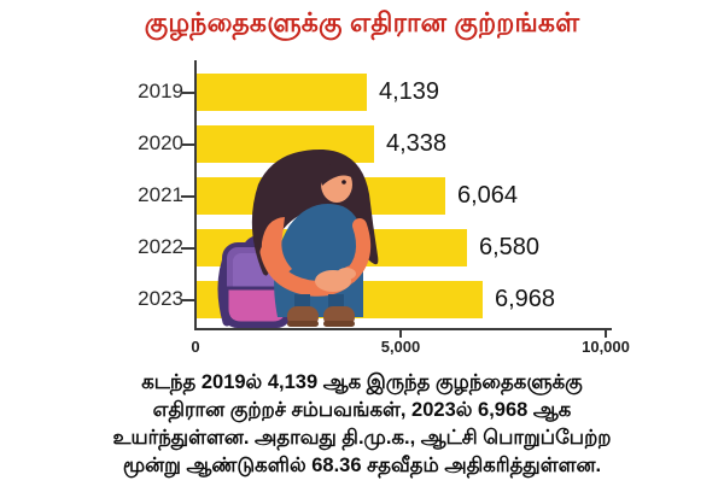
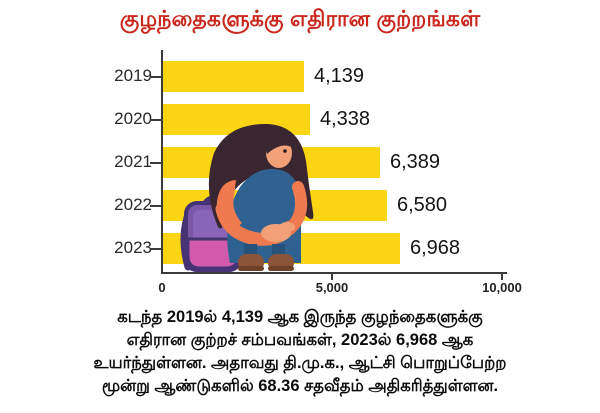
2021: 6,064 -> 6,389
